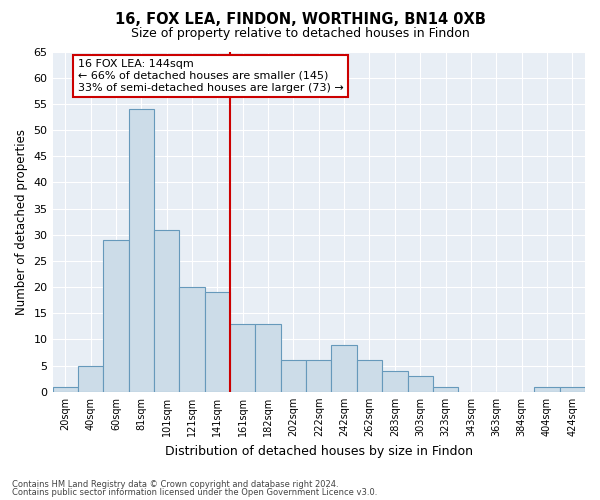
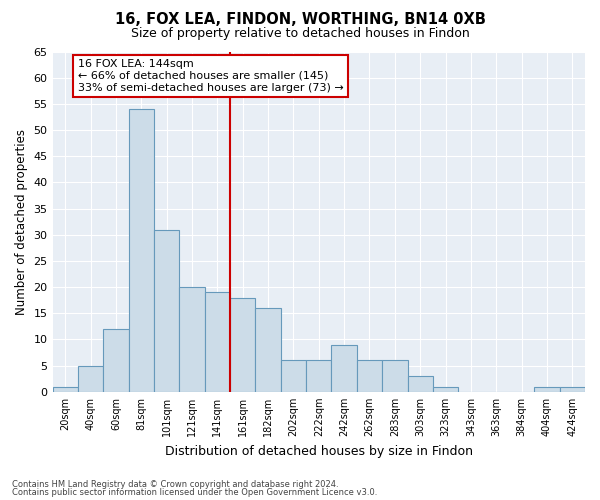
60sqm: 29 -> 12
161sqm: 13 -> 18
182sqm: 13 -> 16
283sqm: 4 -> 6
